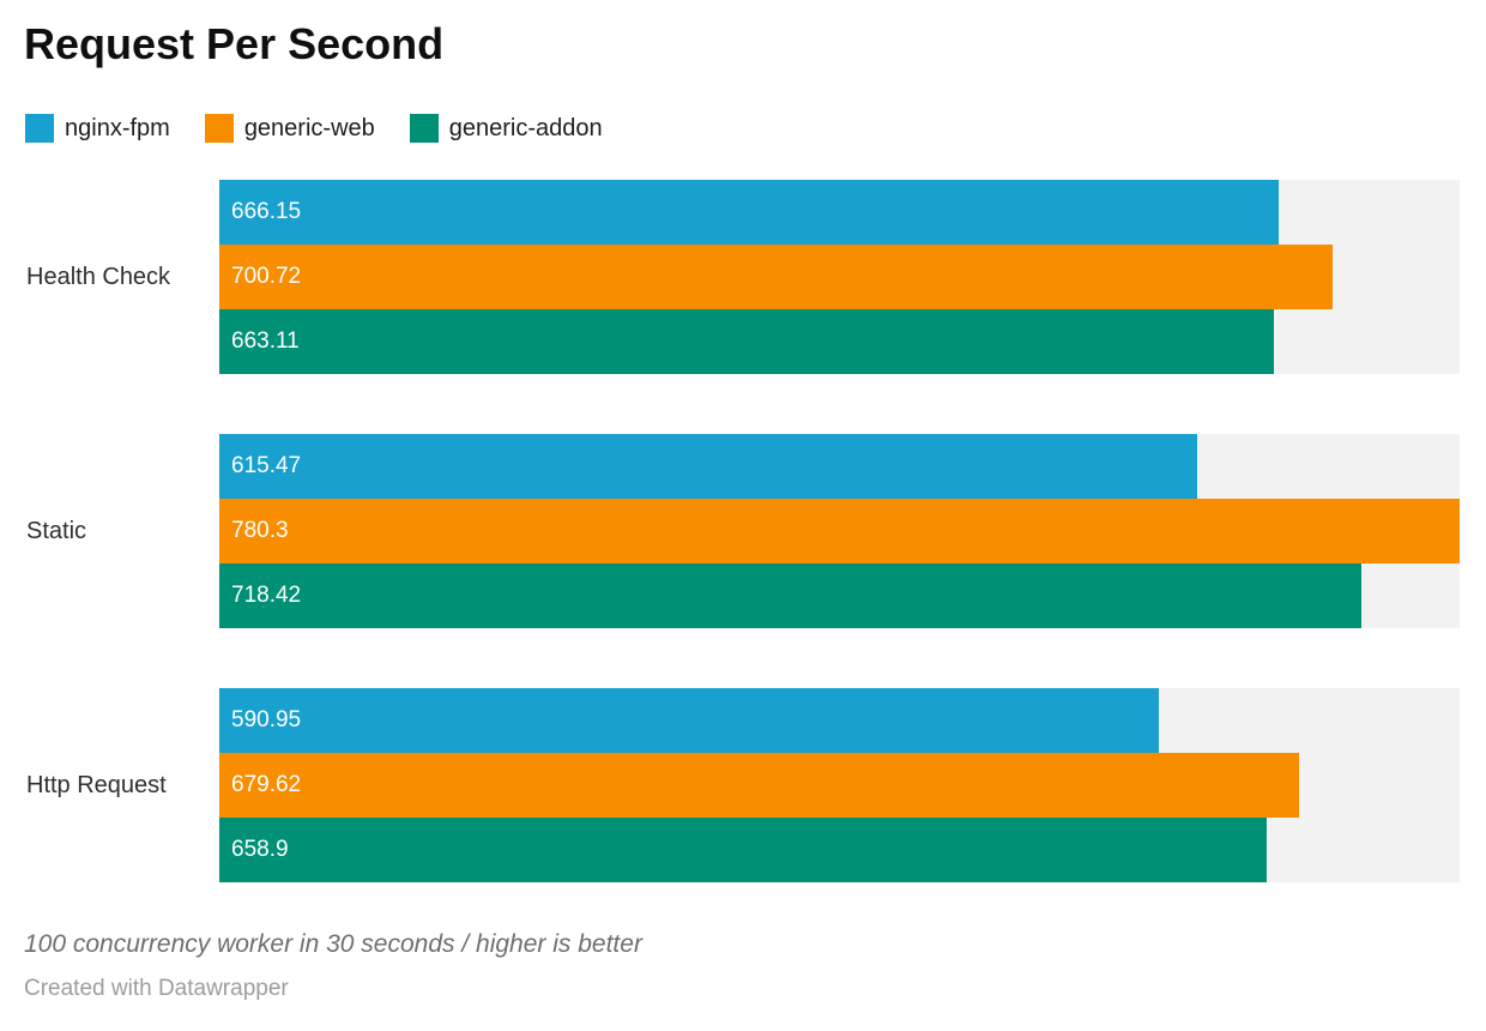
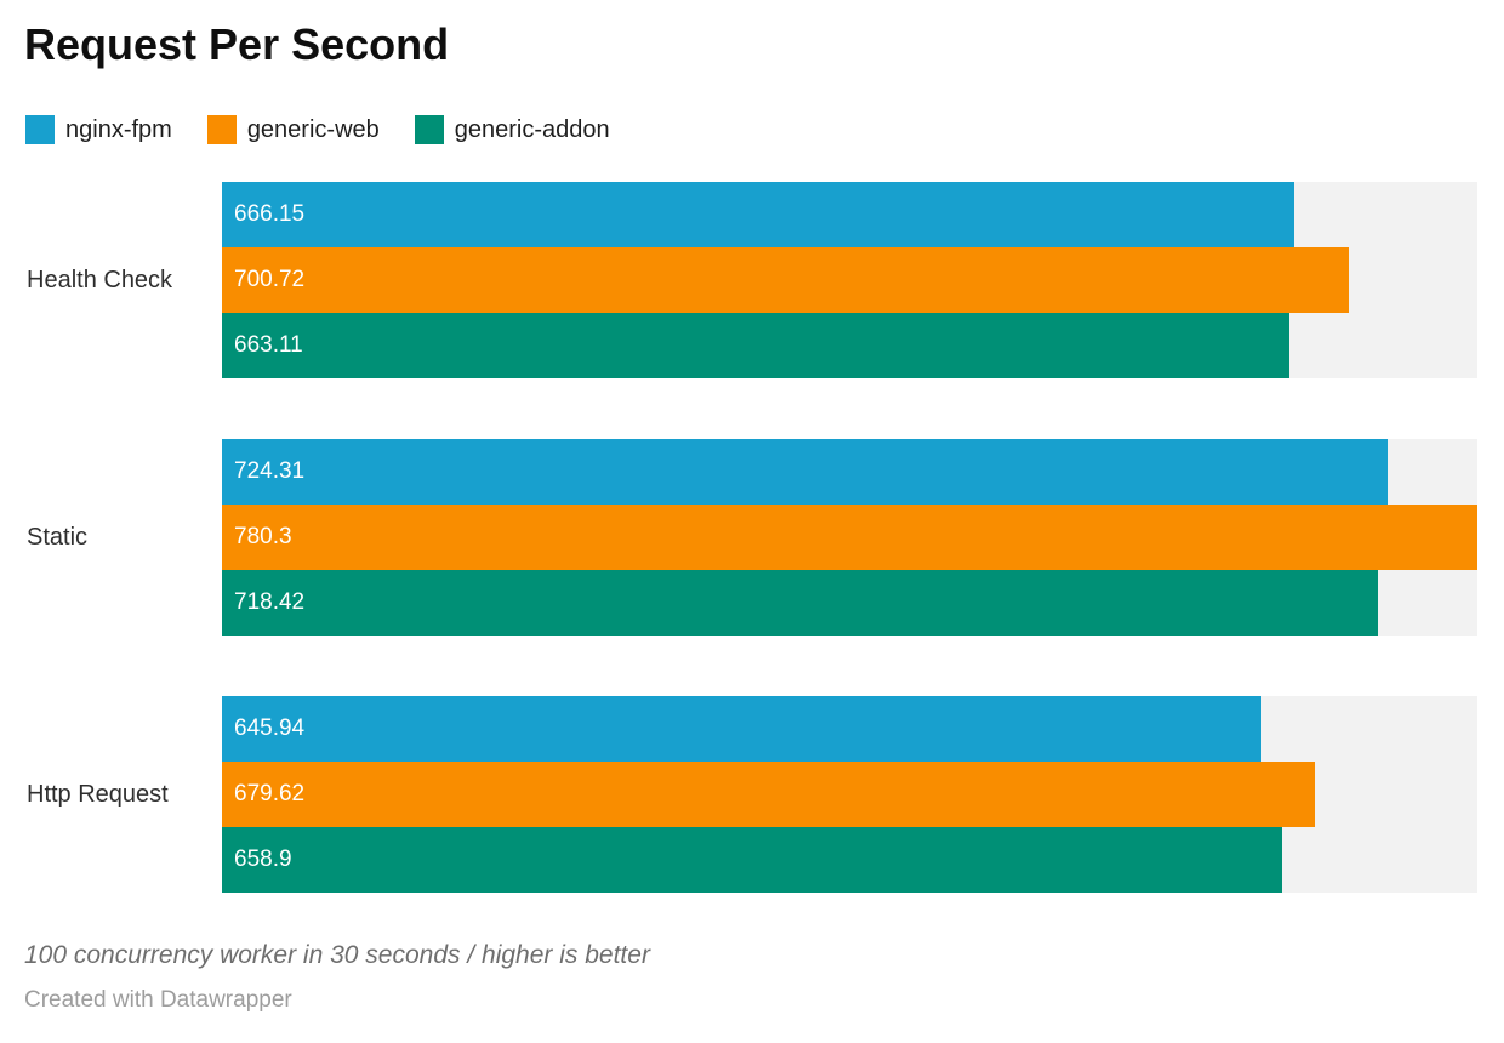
nginx-fpm/Static: 615.47 -> 724.31
nginx-fpm/Http Request: 590.95 -> 645.94
